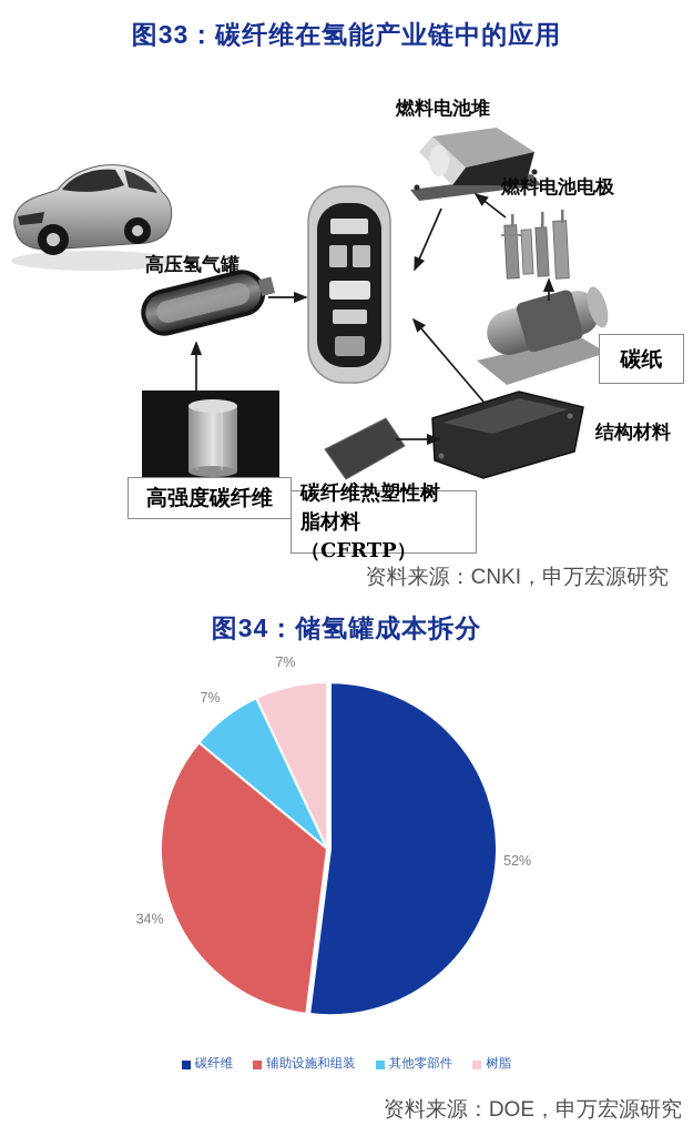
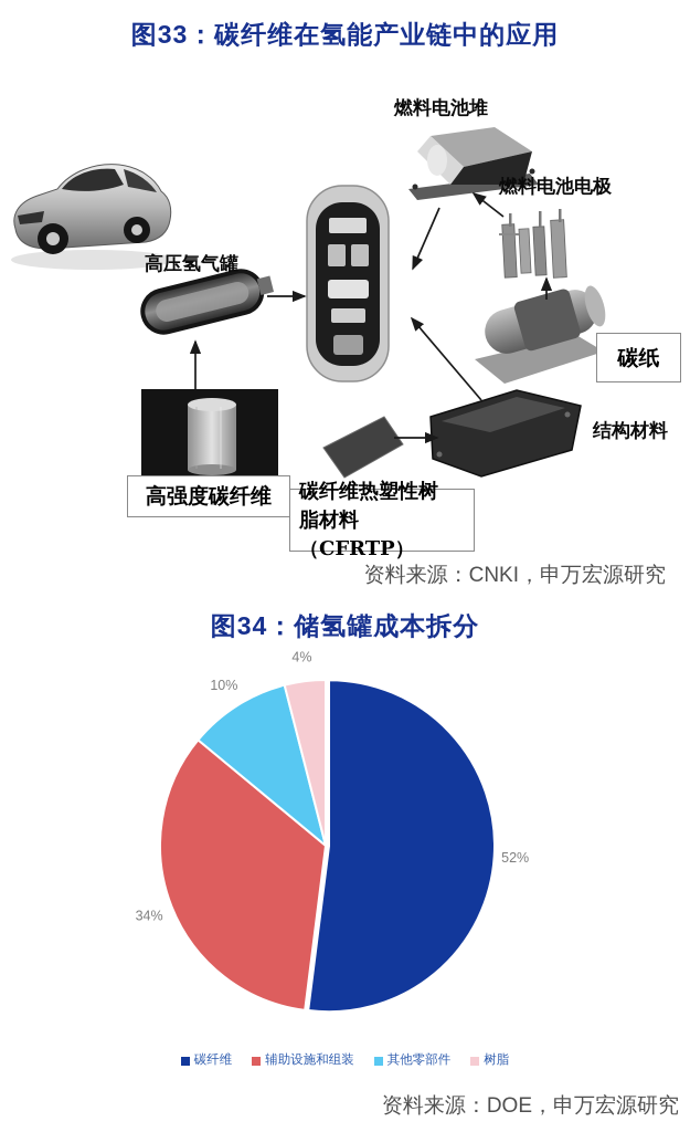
其他零部件: 7% -> 10%
树脂: 7% -> 4%
